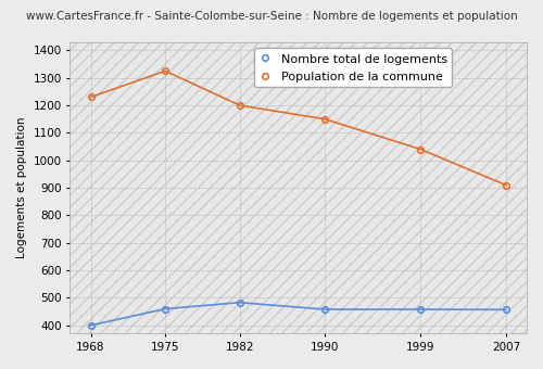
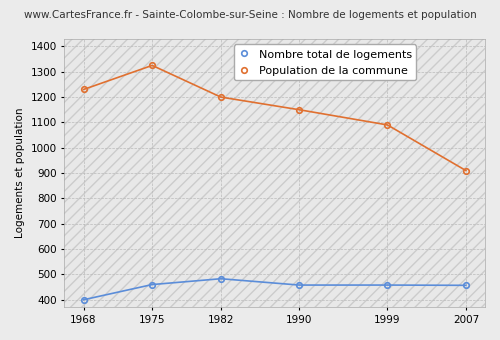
Population de la commune/1999: 1040 -> 1090
